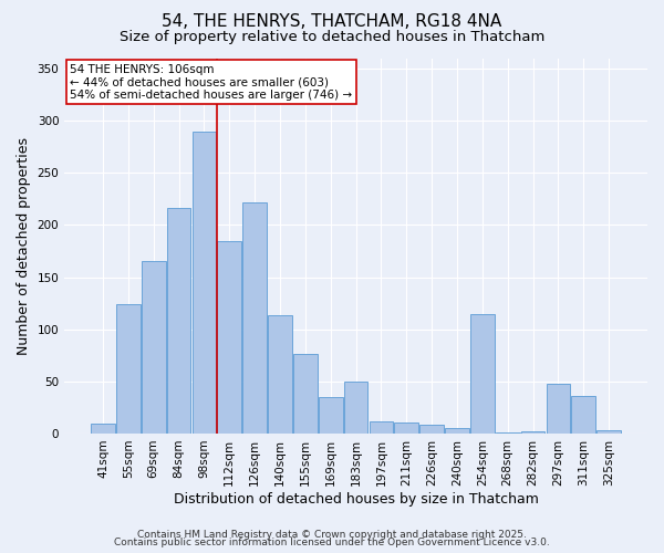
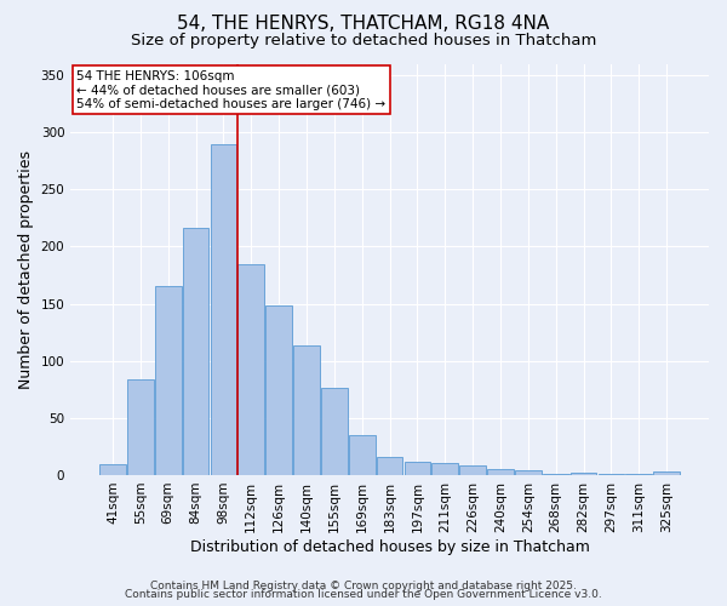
55sqm: 124 -> 84
126sqm: 222 -> 148
183sqm: 50 -> 16
254sqm: 114 -> 4
297sqm: 48 -> 1
311sqm: 36 -> 1
